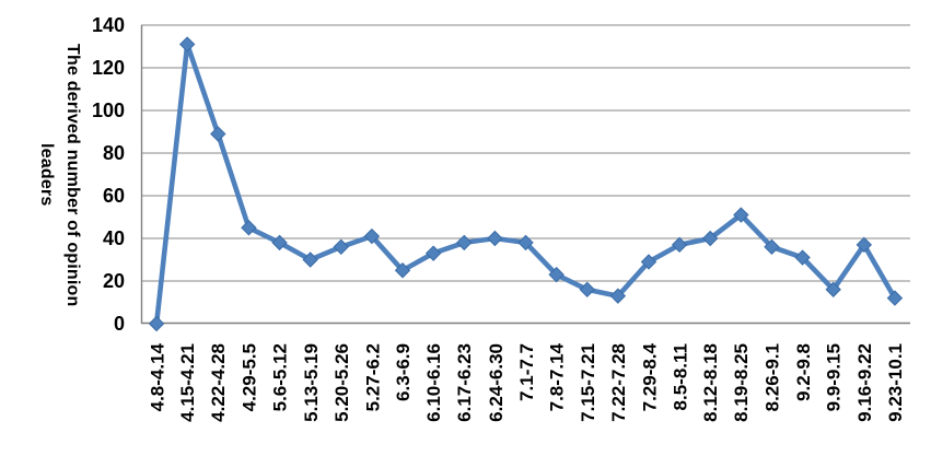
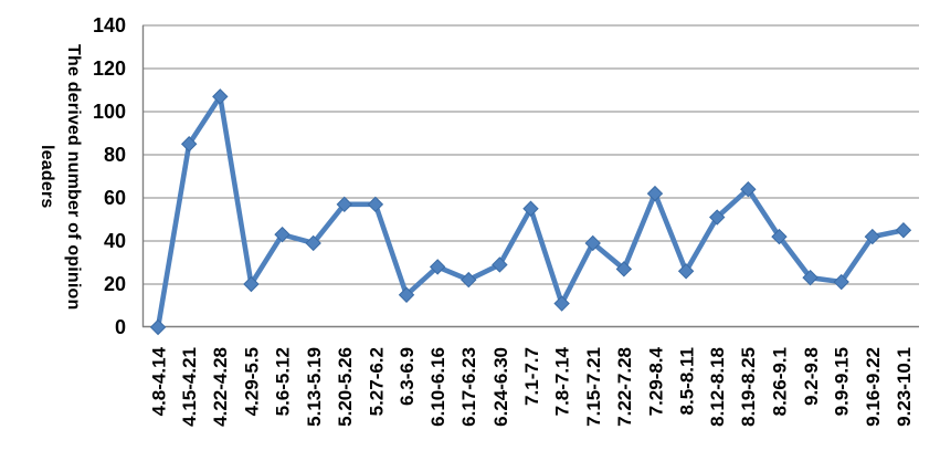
4.15-4.21: 131 -> 85
4.22-4.28: 89 -> 107
4.29-5.5: 45 -> 20
5.6-5.12: 38 -> 43
5.13-5.19: 30 -> 39
5.20-5.26: 36 -> 57
5.27-6.2: 41 -> 57
6.3-6.9: 25 -> 15
6.10-6.16: 33 -> 28
6.17-6.23: 38 -> 22
6.24-6.30: 40 -> 29
7.1-7.7: 38 -> 55
7.8-7.14: 23 -> 11
7.15-7.21: 16 -> 39
7.22-7.28: 13 -> 27
7.29-8.4: 29 -> 62
8.5-8.11: 37 -> 26
8.12-8.18: 40 -> 51
8.19-8.25: 51 -> 64
8.26-9.1: 36 -> 42
9.2-9.8: 31 -> 23
9.9-9.15: 16 -> 21
9.16-9.22: 37 -> 42
9.23-10.1: 12 -> 45
